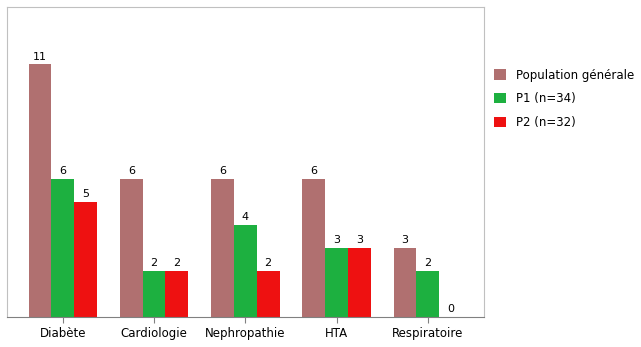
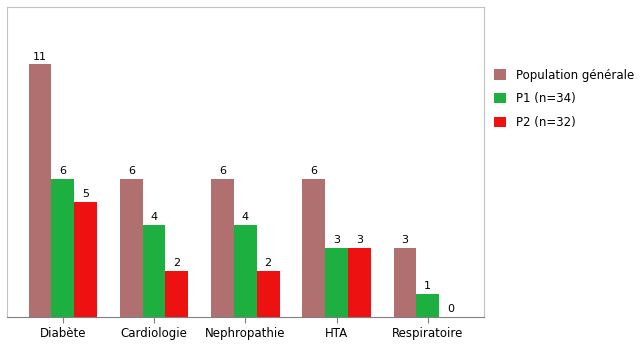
P1 (n=34)/Cardiologie: 2 -> 4
P1 (n=34)/Respiratoire: 2 -> 1
